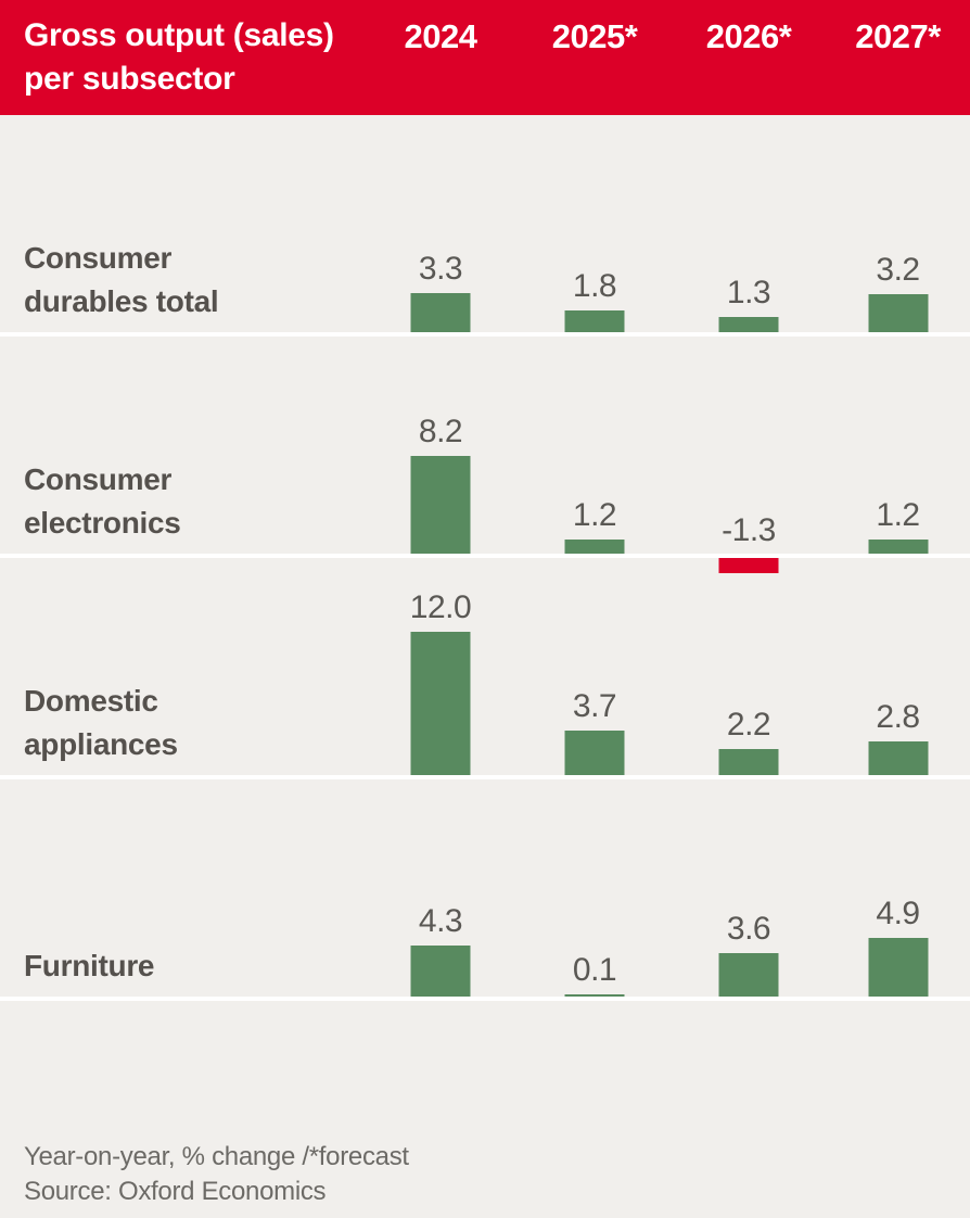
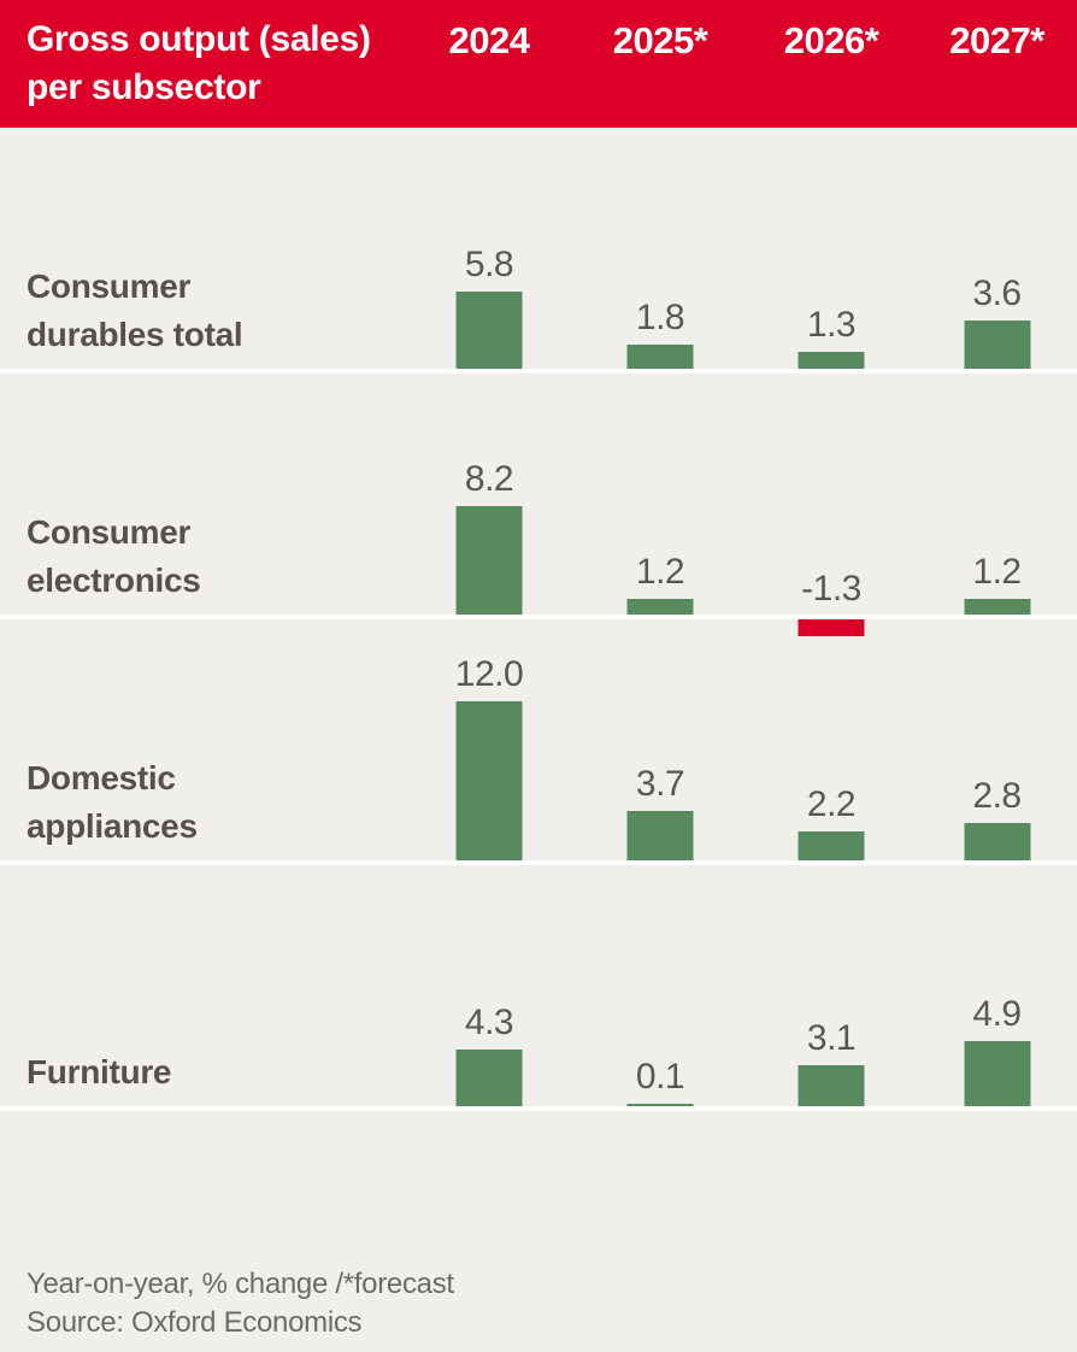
Consumer durables total/2024: 3.3 -> 5.8
Furniture/2026*: 3.6 -> 3.1
Consumer durables total/2027*: 3.2 -> 3.6
